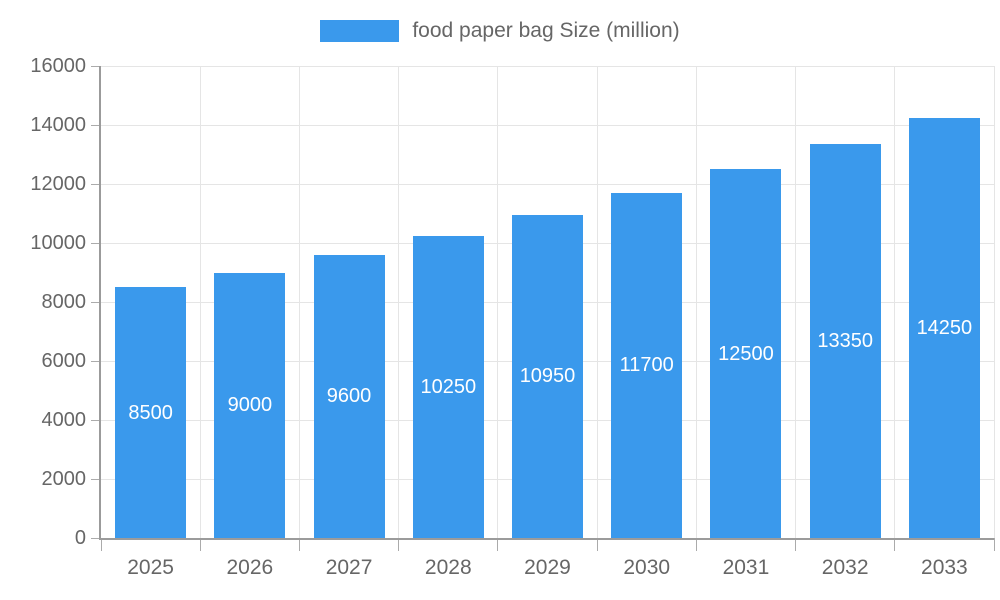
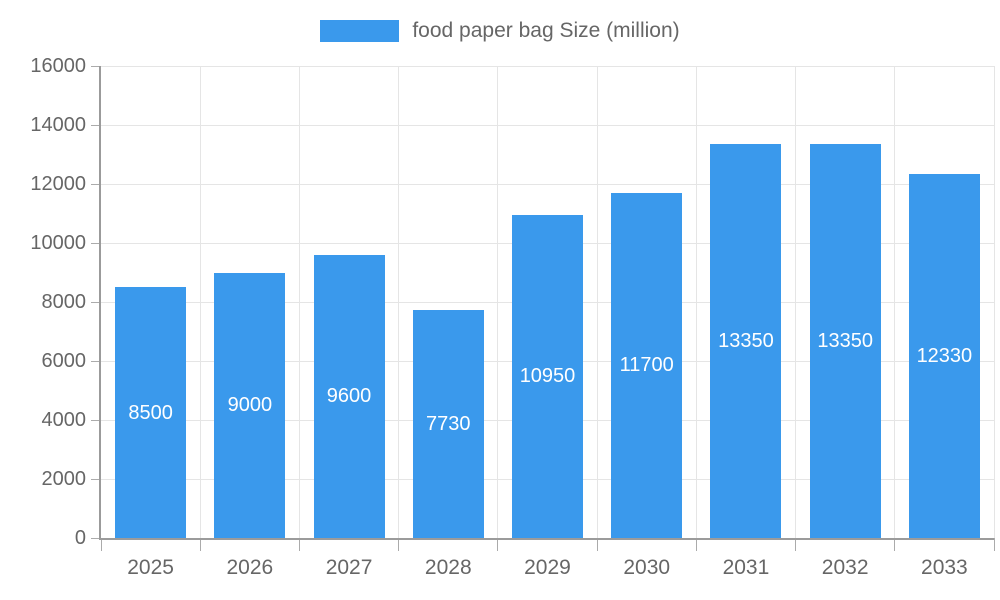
2028: 10250 -> 7730
2031: 12500 -> 13350
2033: 14250 -> 12330
